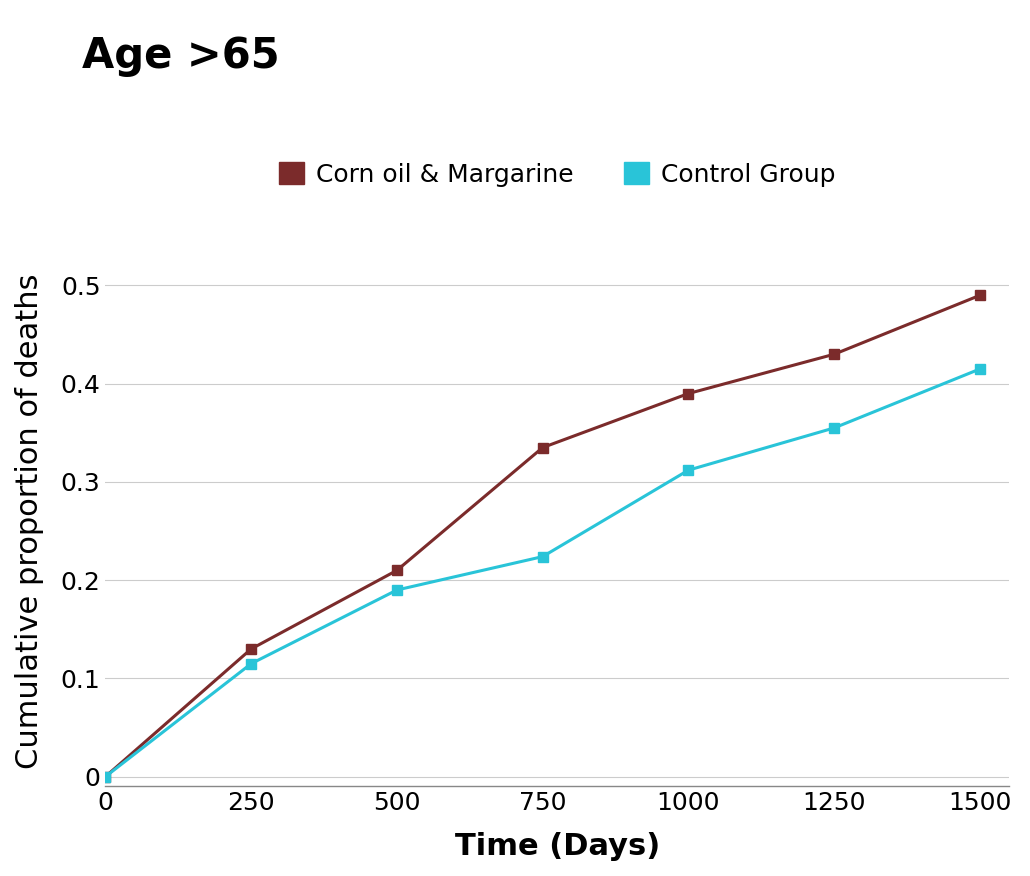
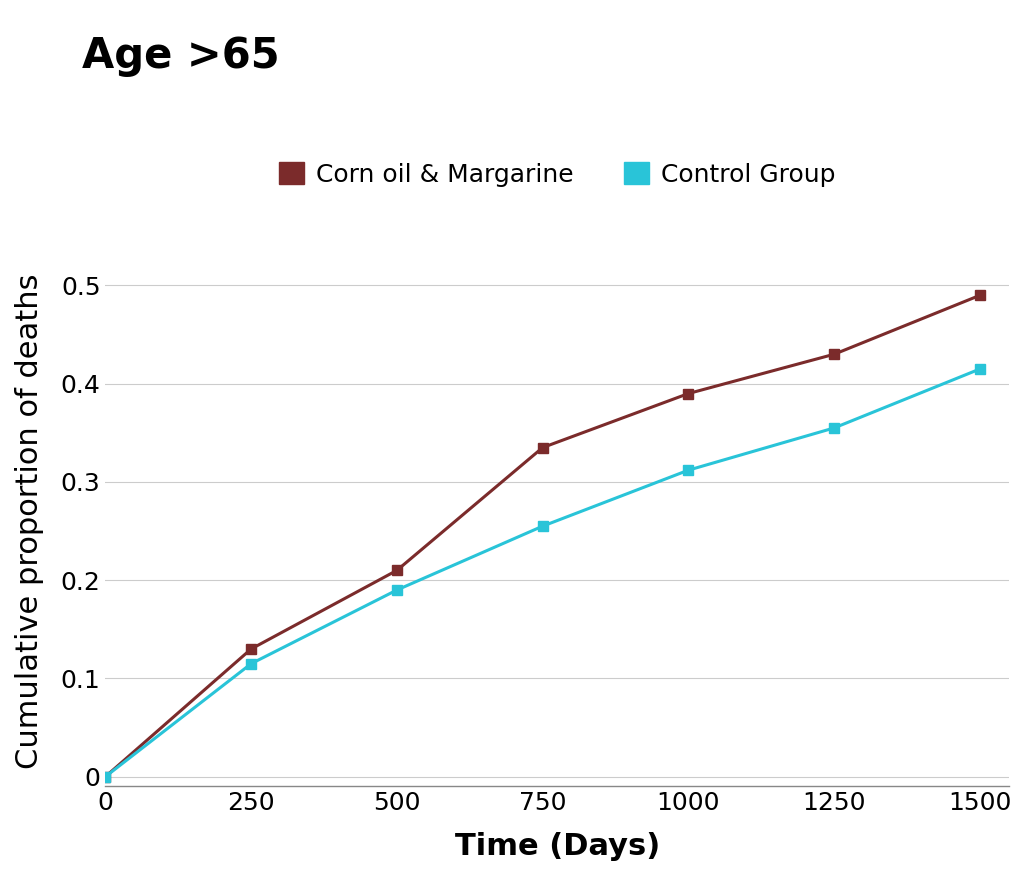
Control Group/750: 0.224 -> 0.255
